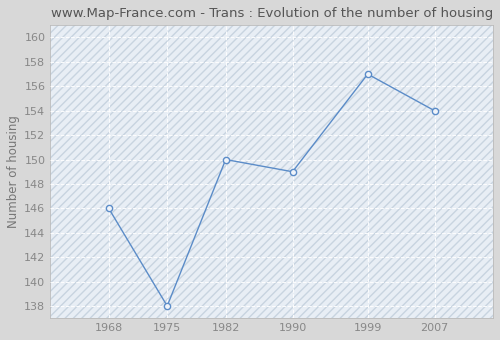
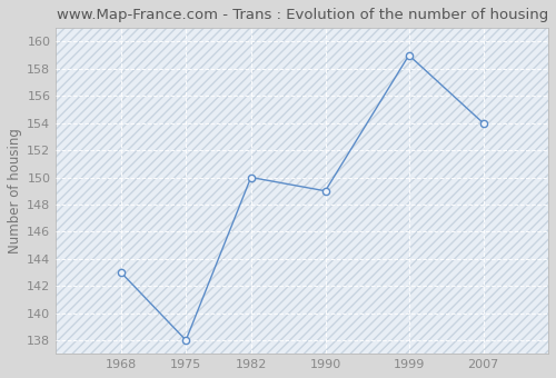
1968: 146 -> 143
1999: 157 -> 159
